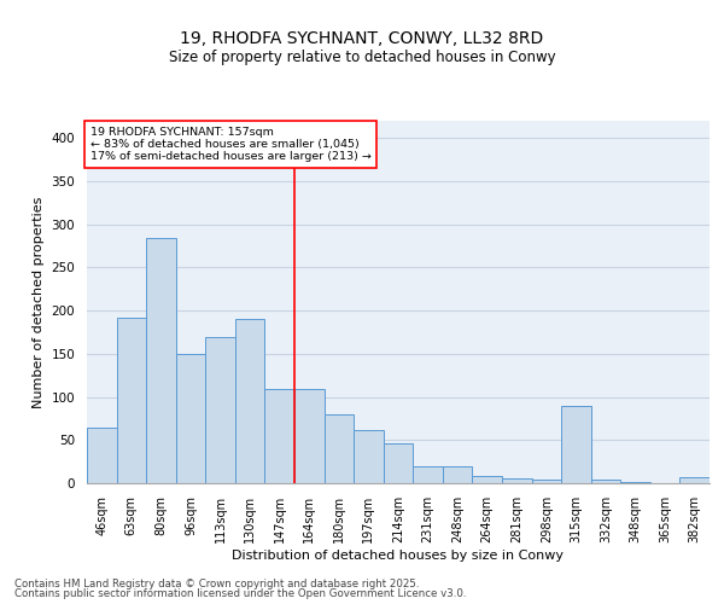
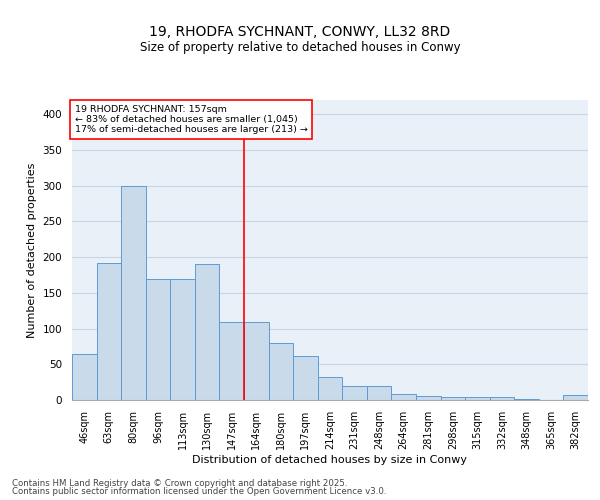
80sqm: 284 -> 300
96sqm: 150 -> 170
214sqm: 46 -> 32
315sqm: 90 -> 4
